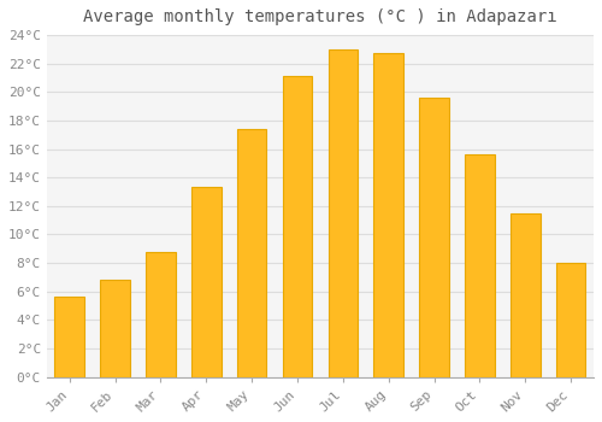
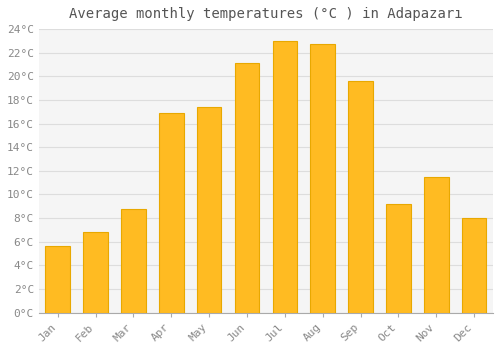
Apr: 13.3°C -> 16.9°C
Oct: 15.6°C -> 9.2°C
